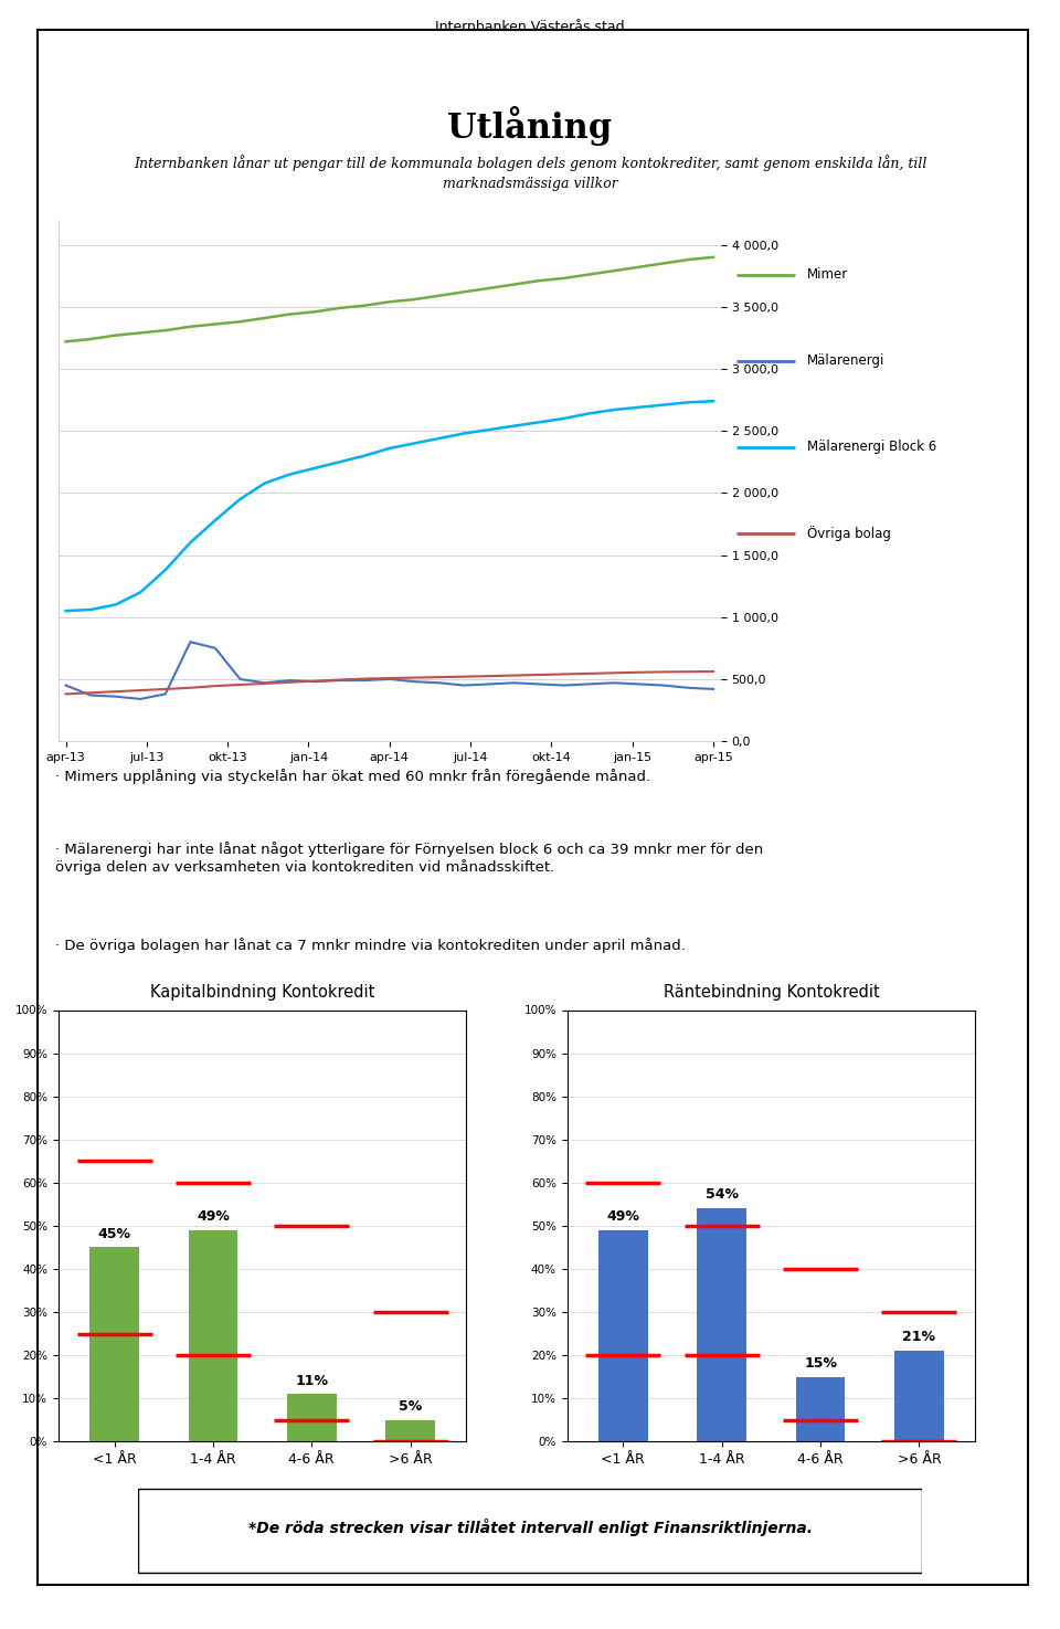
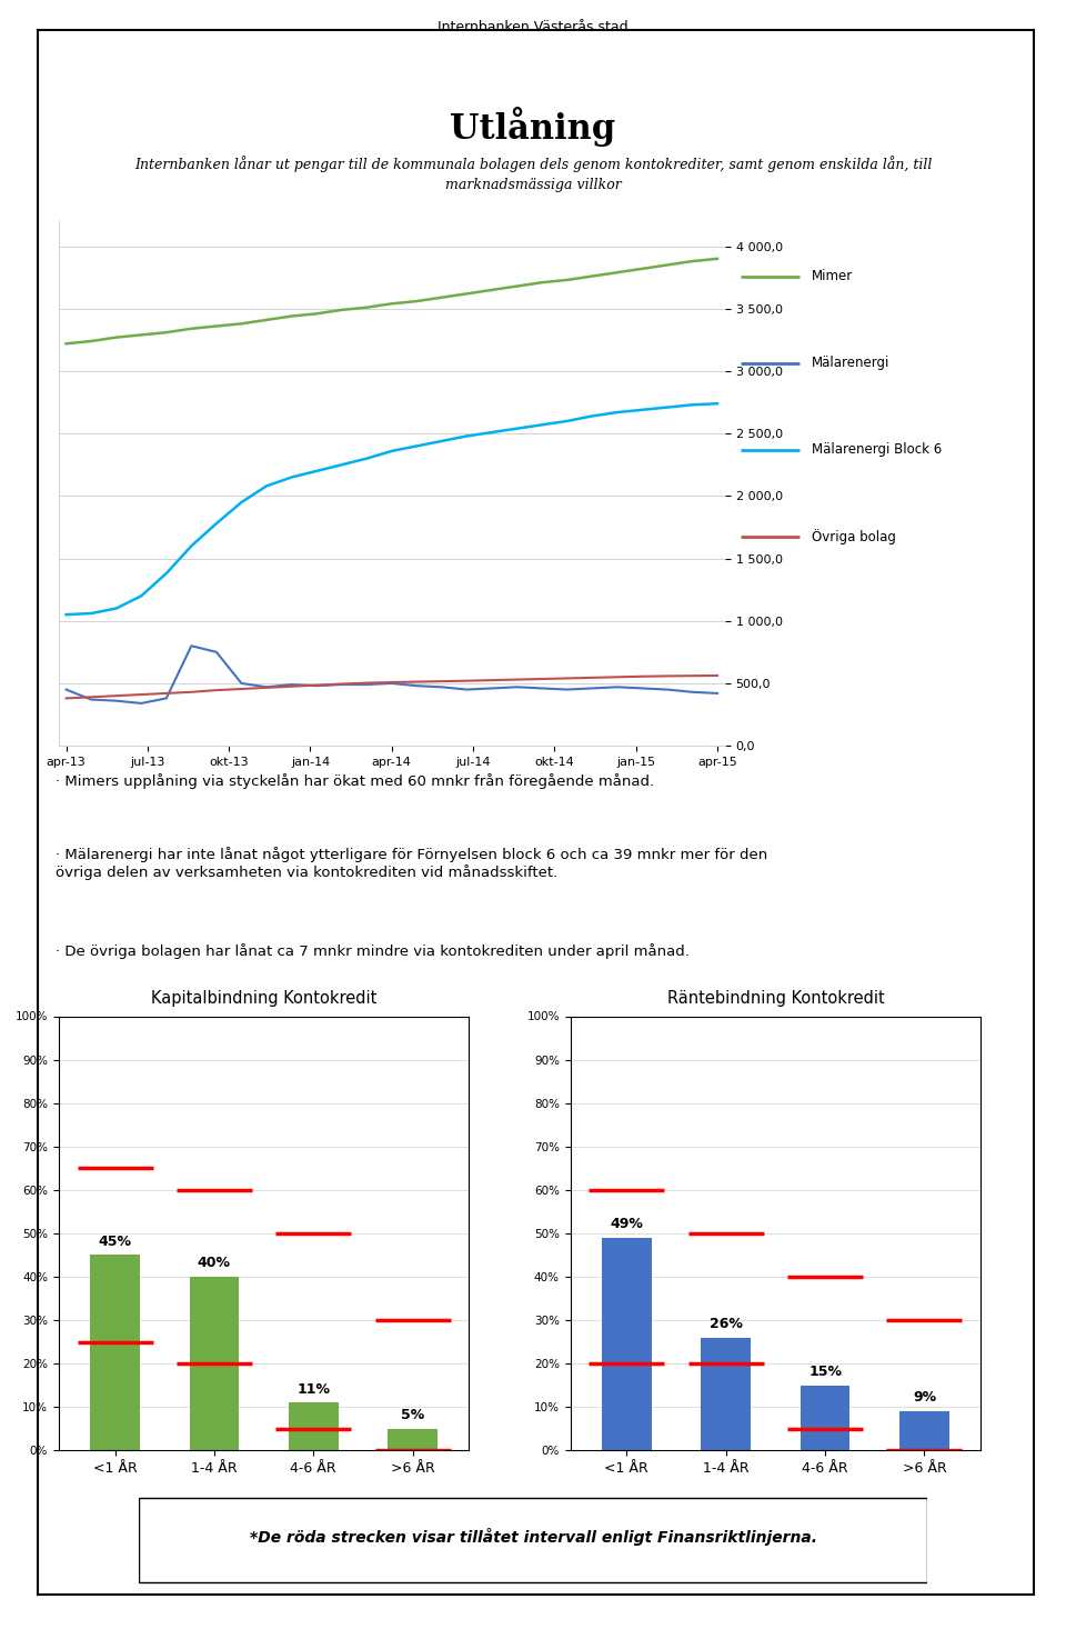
Kapitalbindning Kontokredit/1-4 ÅR: 49% -> 40%
Räntebindning Kontokredit/1-4 ÅR: 54% -> 26%
Räntebindning Kontokredit/>6 ÅR: 21% -> 9%
